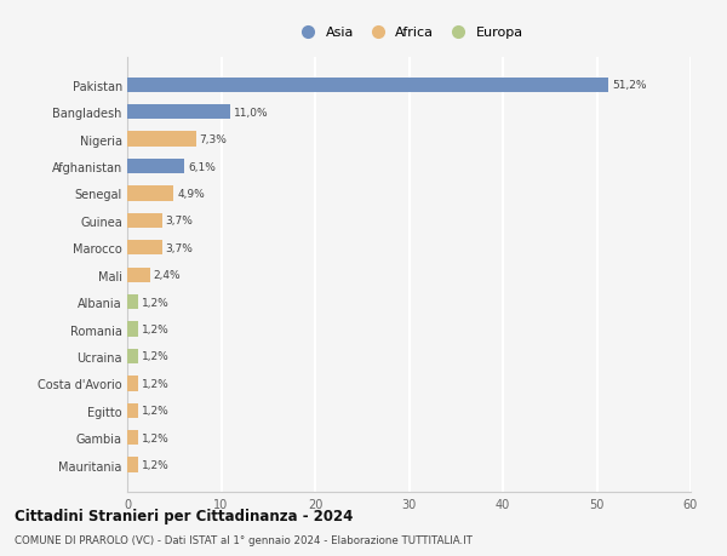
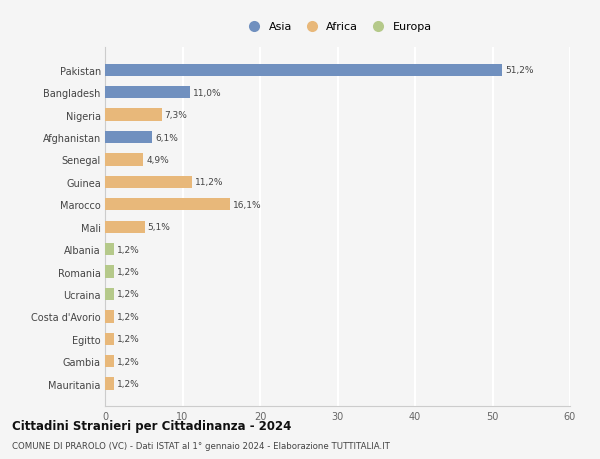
Guinea: 3,7% -> 11,2%
Marocco: 3,7% -> 16,1%
Mali: 2,4% -> 5,1%
